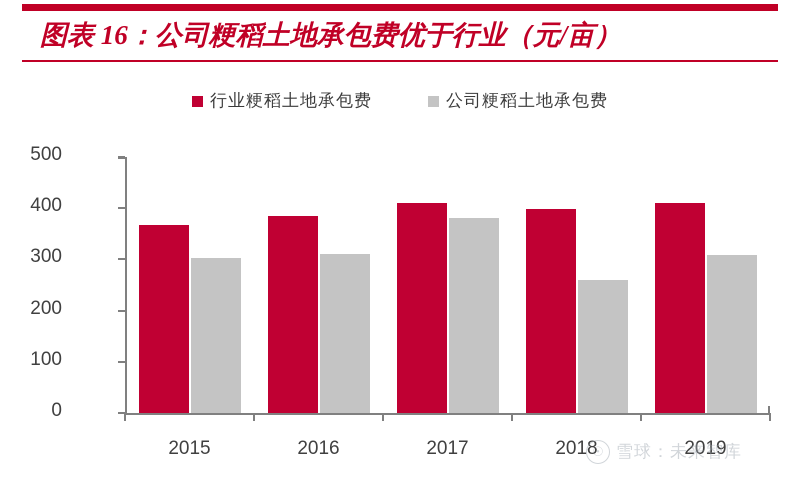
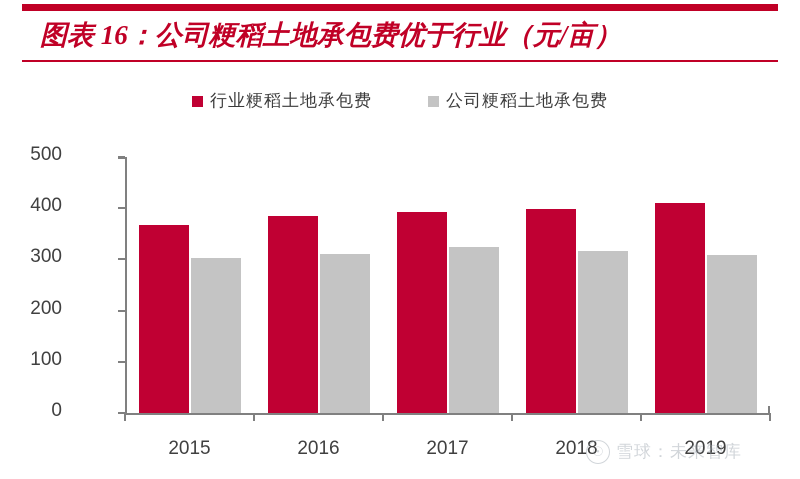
行业粳稻土地承包费/2017: 410 -> 390
公司粳稻土地承包费/2017: 380 -> 320
公司粳稻土地承包费/2018: 260 -> 320
